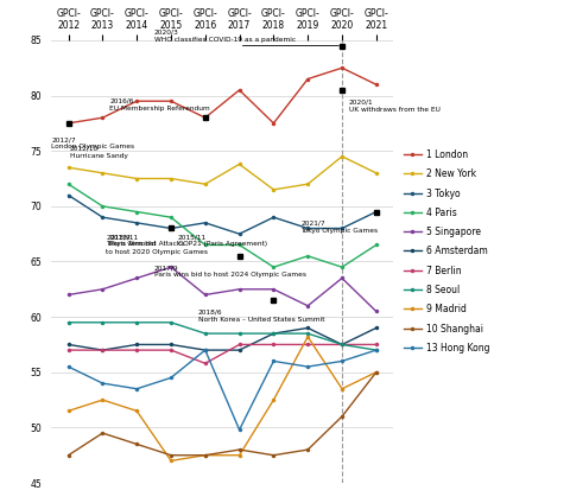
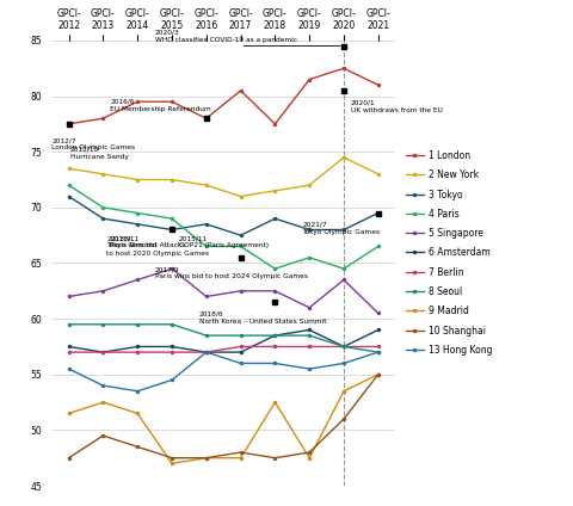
7 Berlin/GPCI- 2016: 55.8 -> 57.0
2 New York/GPCI- 2017: 73.8 -> 71.0
13 Hong Kong/GPCI- 2017: 49.8 -> 56.0
9 Madrid/GPCI- 2019: 58.2 -> 47.5
